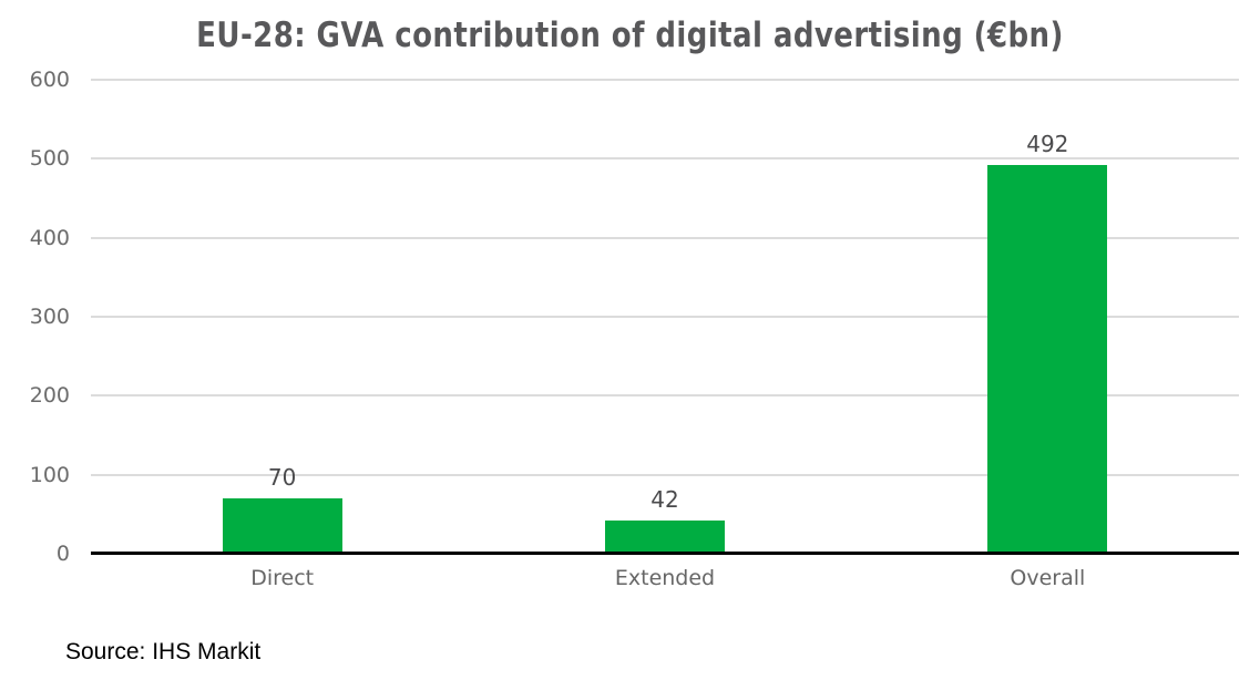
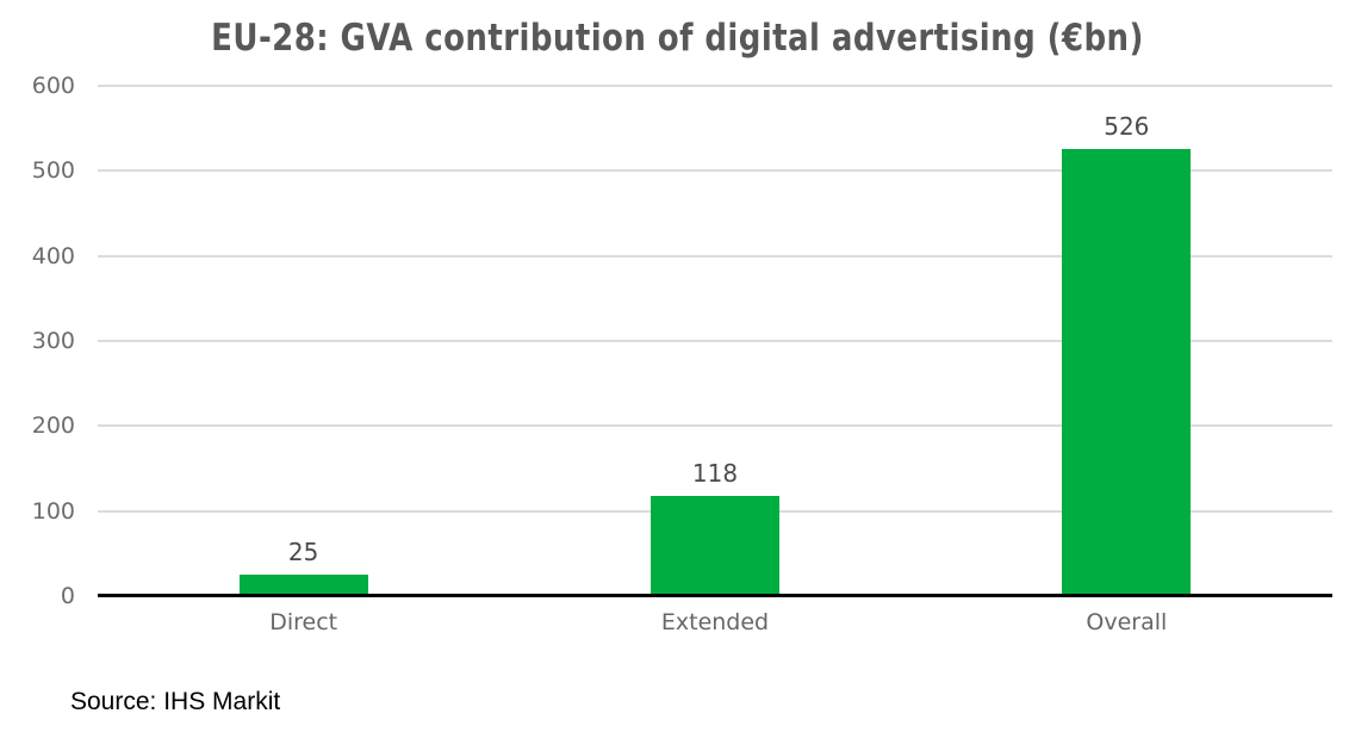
Direct: 70 -> 25
Extended: 42 -> 118
Overall: 492 -> 526
